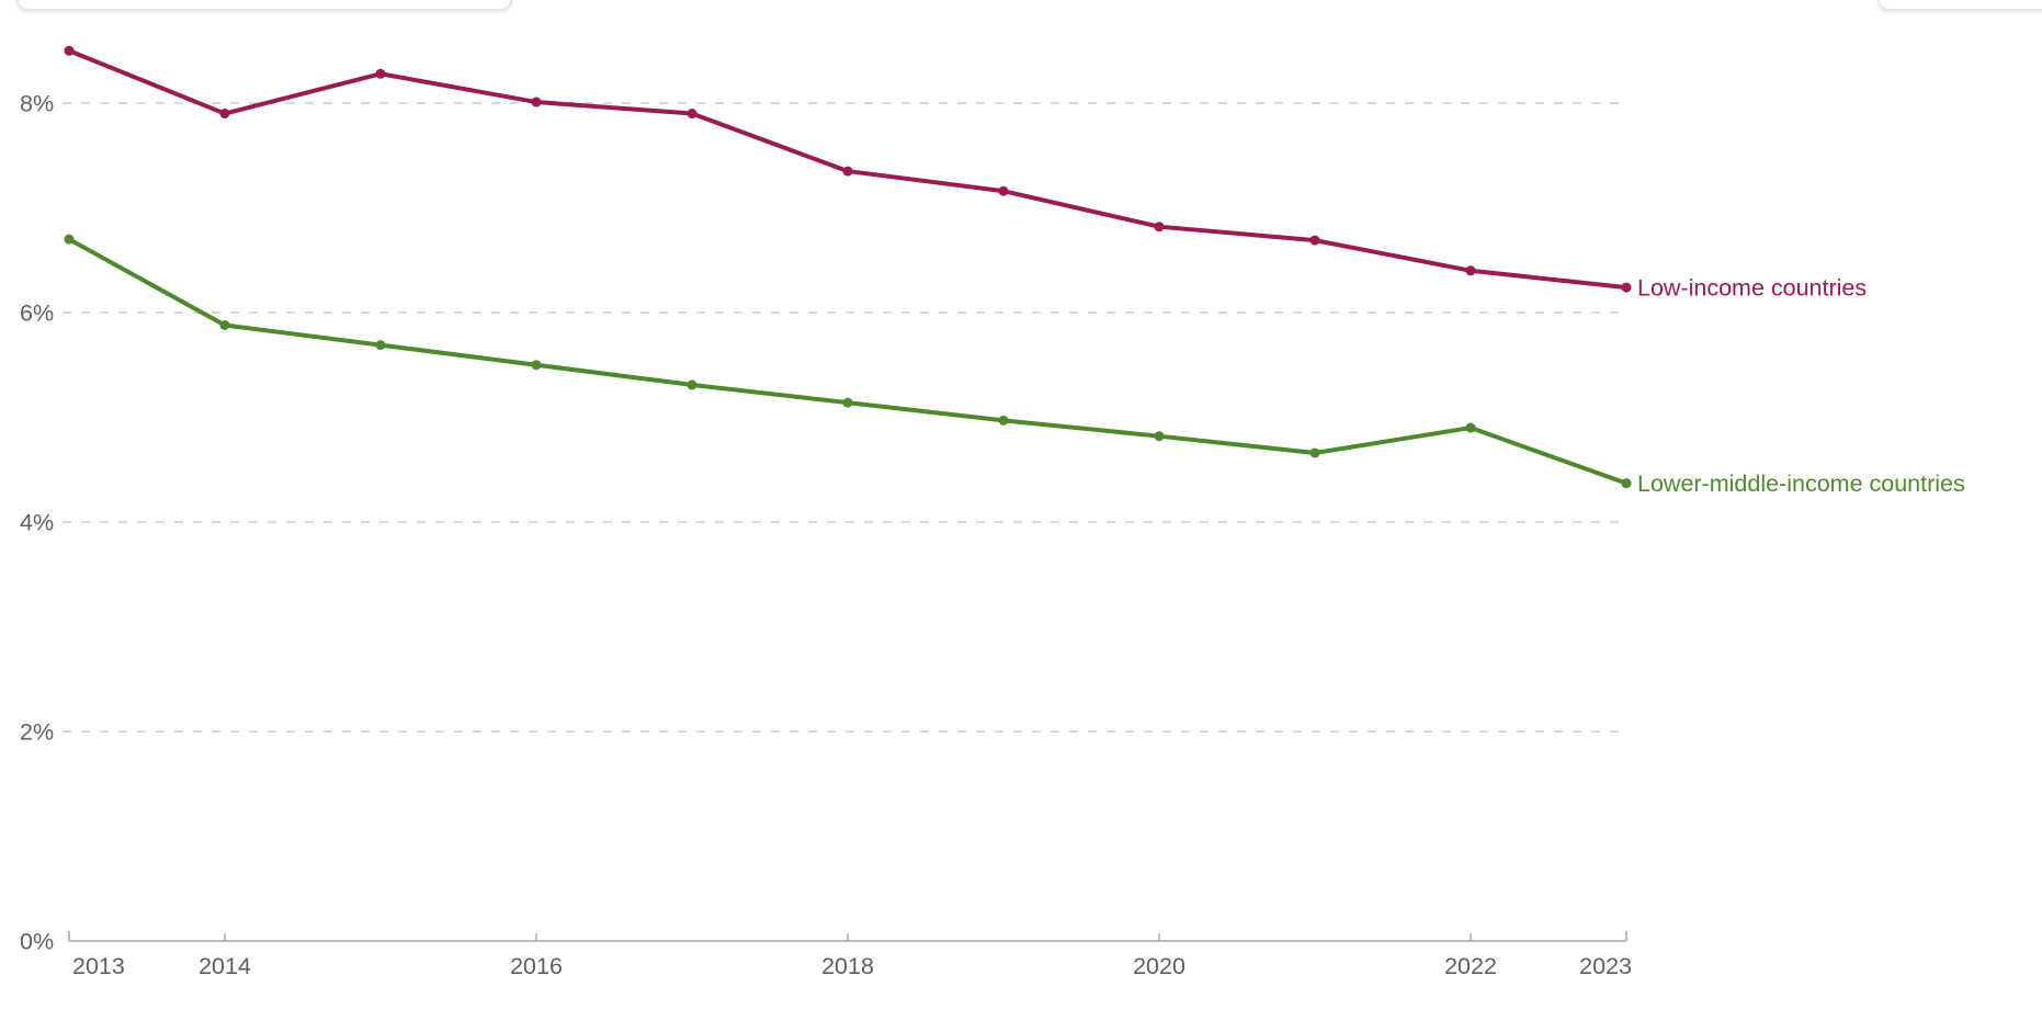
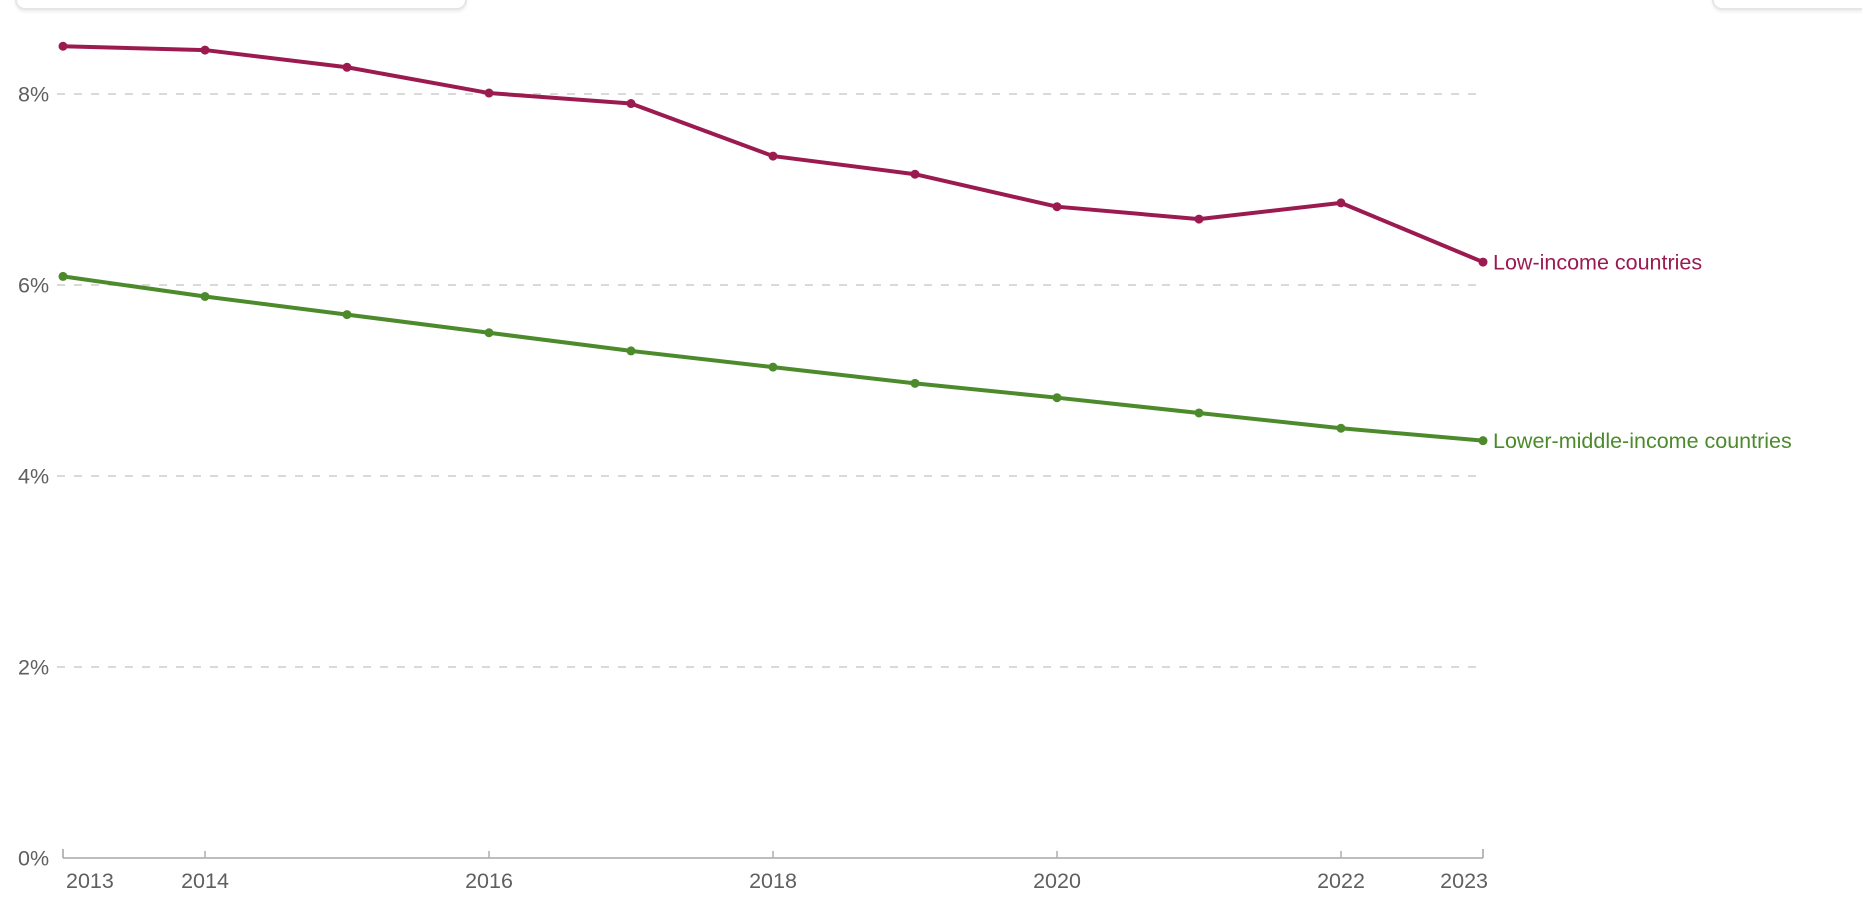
Lower-middle-income countries/2013: 6.7% -> 6.1%
Low-income countries/2014: 7.9% -> 8.5%
Low-income countries/2022: 6.4% -> 6.9%
Lower-middle-income countries/2022: 4.9% -> 4.5%
